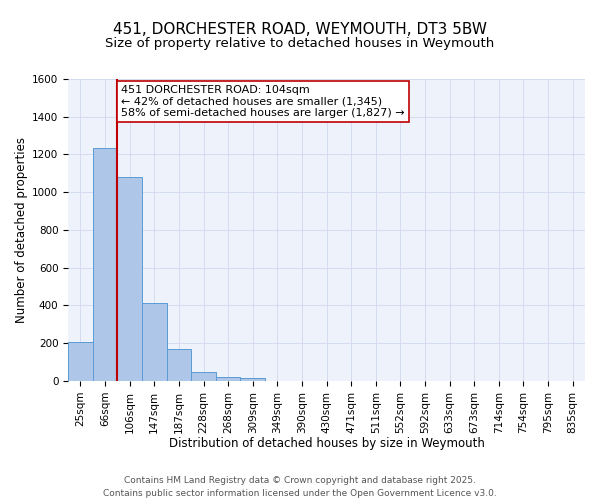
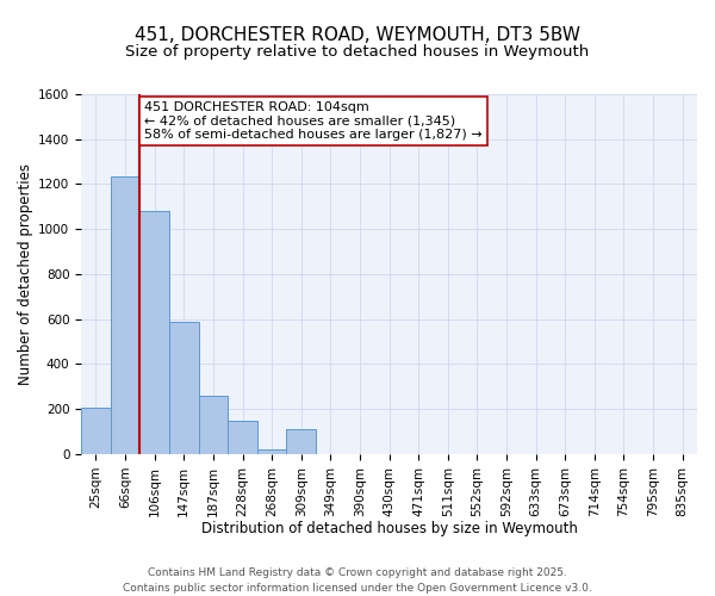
147sqm: 420 -> 590
187sqm: 170 -> 260
228sqm: 50 -> 150
309sqm: 20 -> 110
